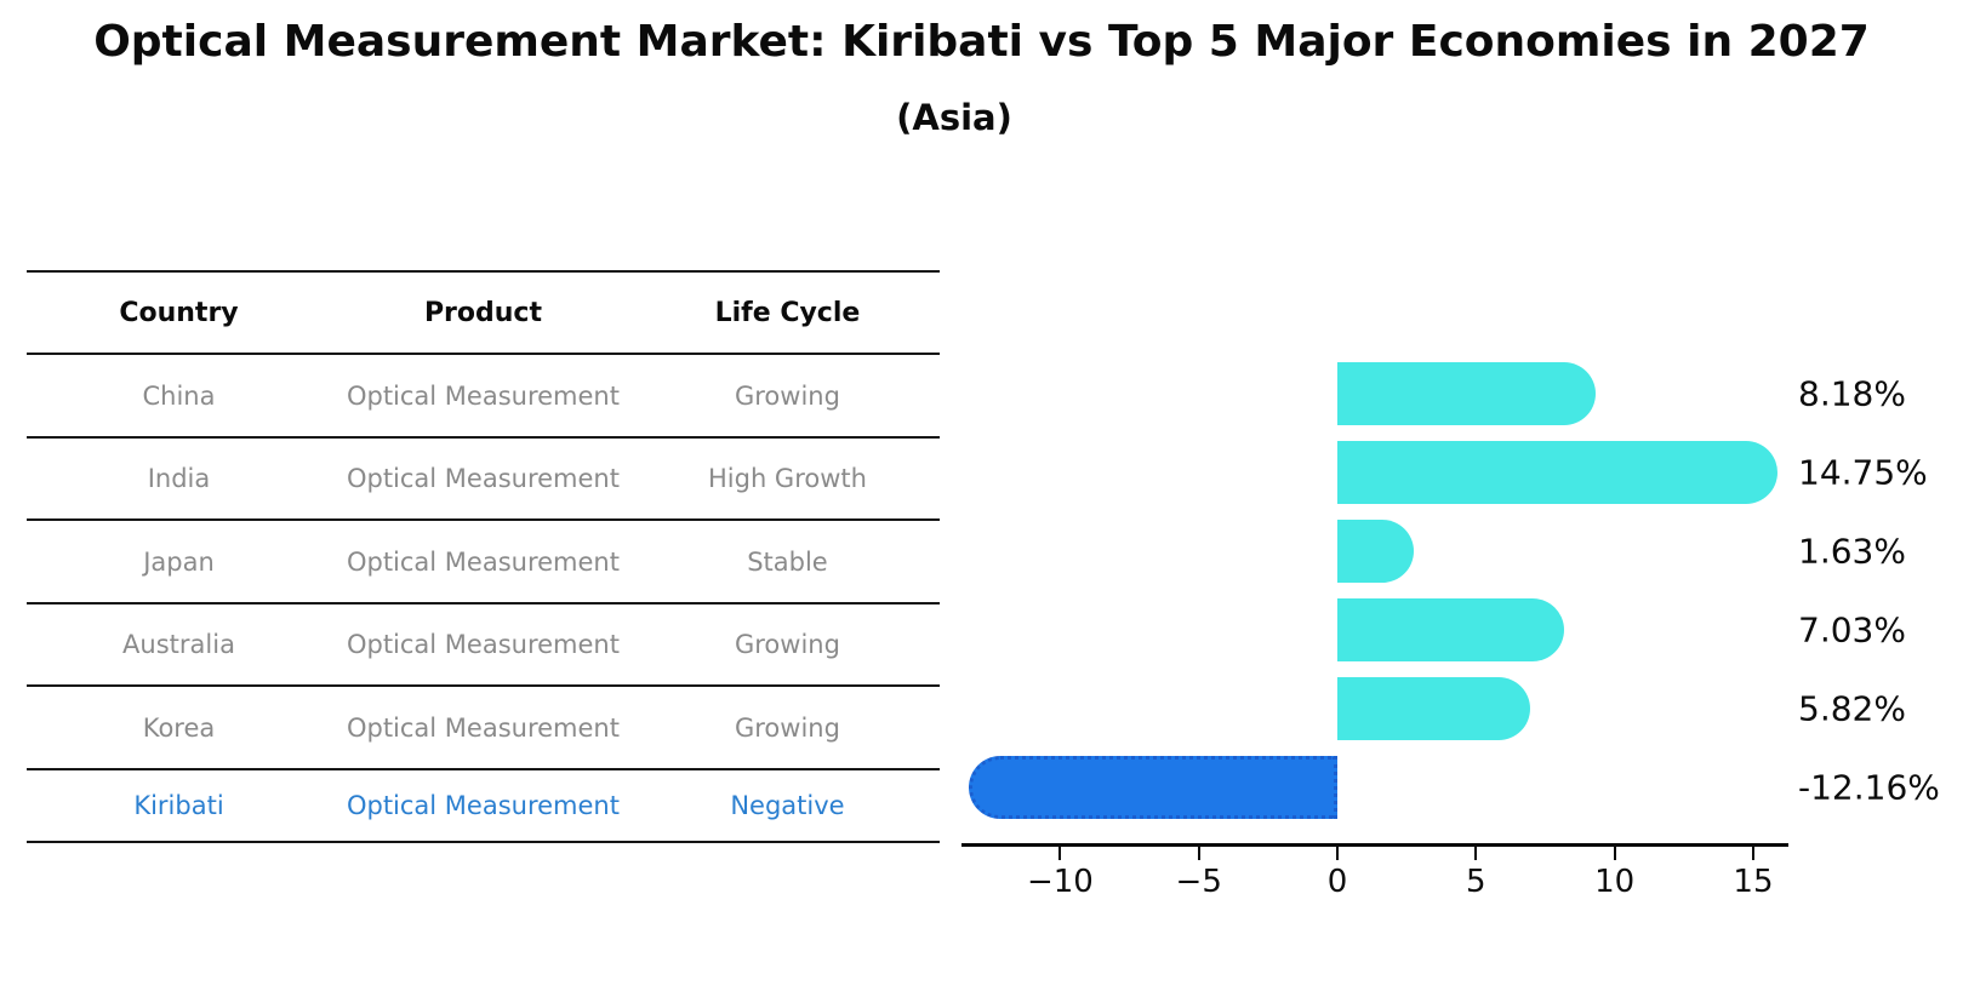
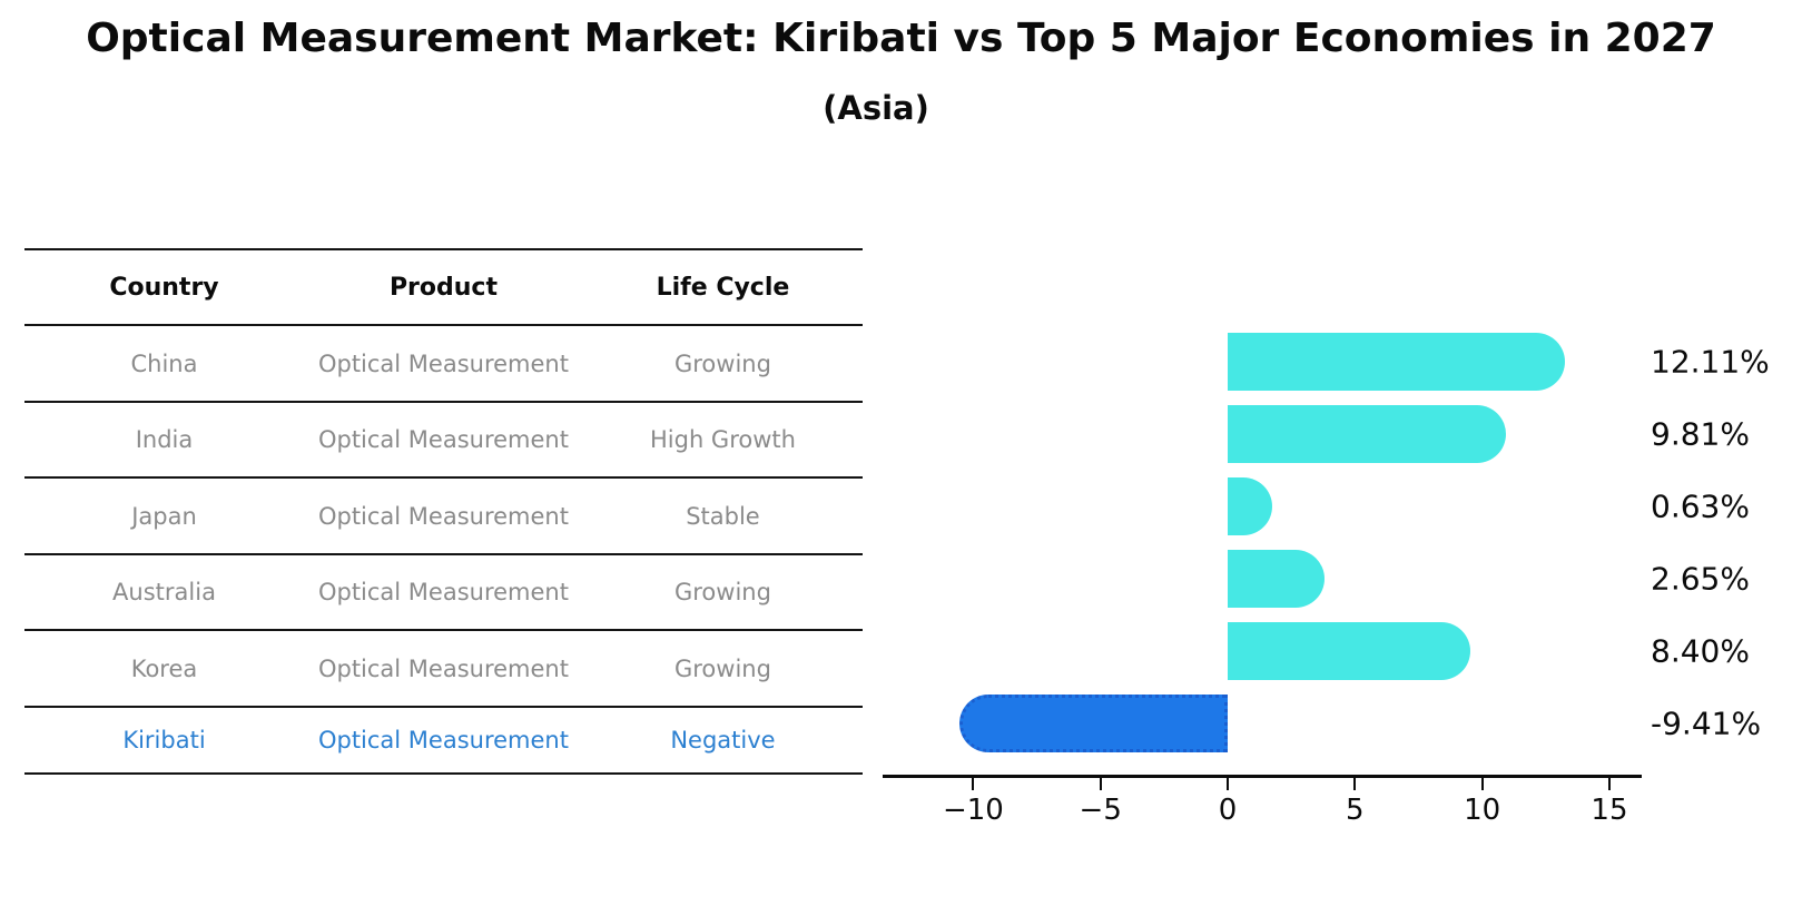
China: 8.18% -> 12.11%
India: 14.75% -> 9.81%
Japan: 1.63% -> 0.63%
Australia: 7.03% -> 2.65%
Korea: 5.82% -> 8.40%
Kiribati: -12.16% -> -9.41%
